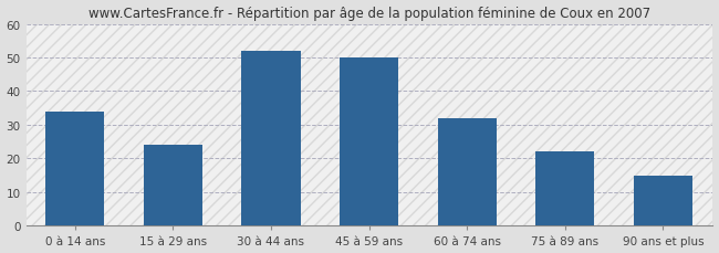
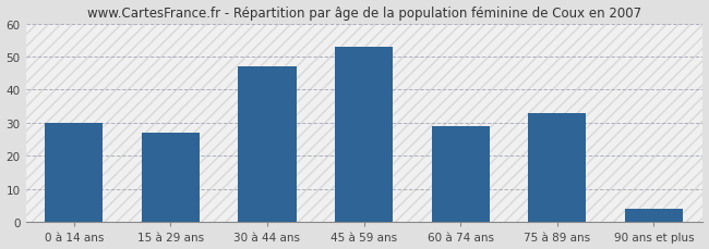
0 à 14 ans: 34 -> 30
15 à 29 ans: 24 -> 27
30 à 44 ans: 52 -> 47
45 à 59 ans: 50 -> 53
60 à 74 ans: 32 -> 29
75 à 89 ans: 22 -> 33
90 ans et plus: 15 -> 4
